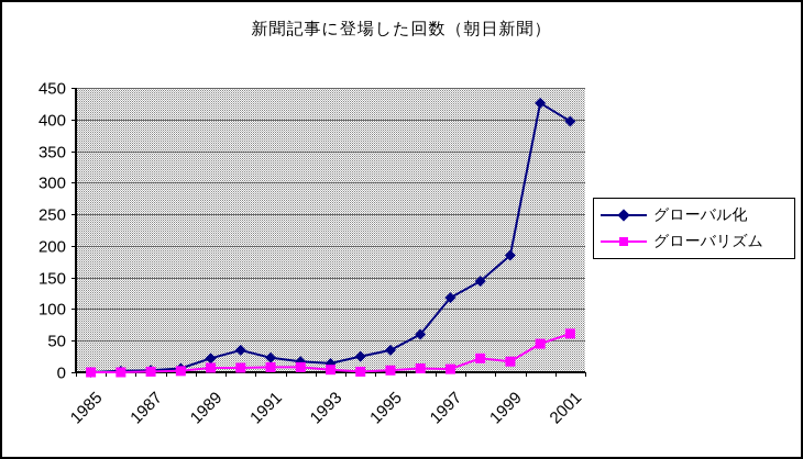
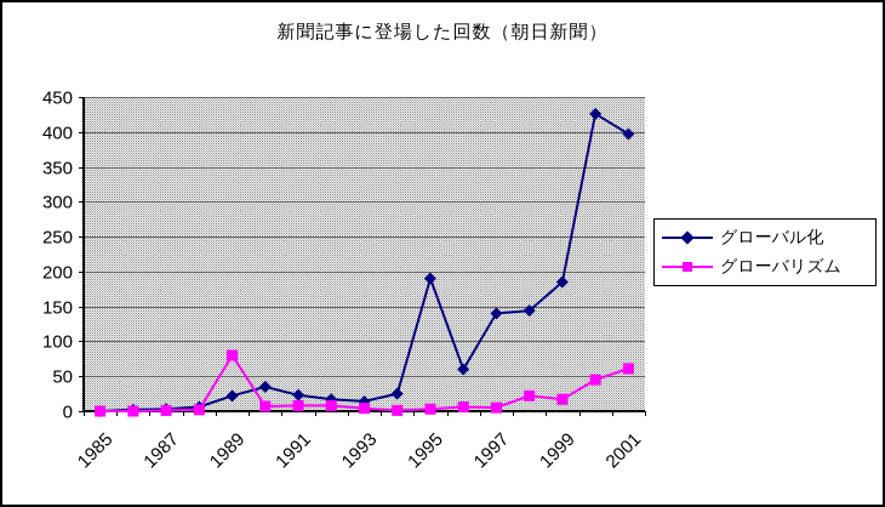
グローバリズム/1989: 10 -> 80
グローバル化/1995: 40 -> 190
グローバル化/1997: 120 -> 140
